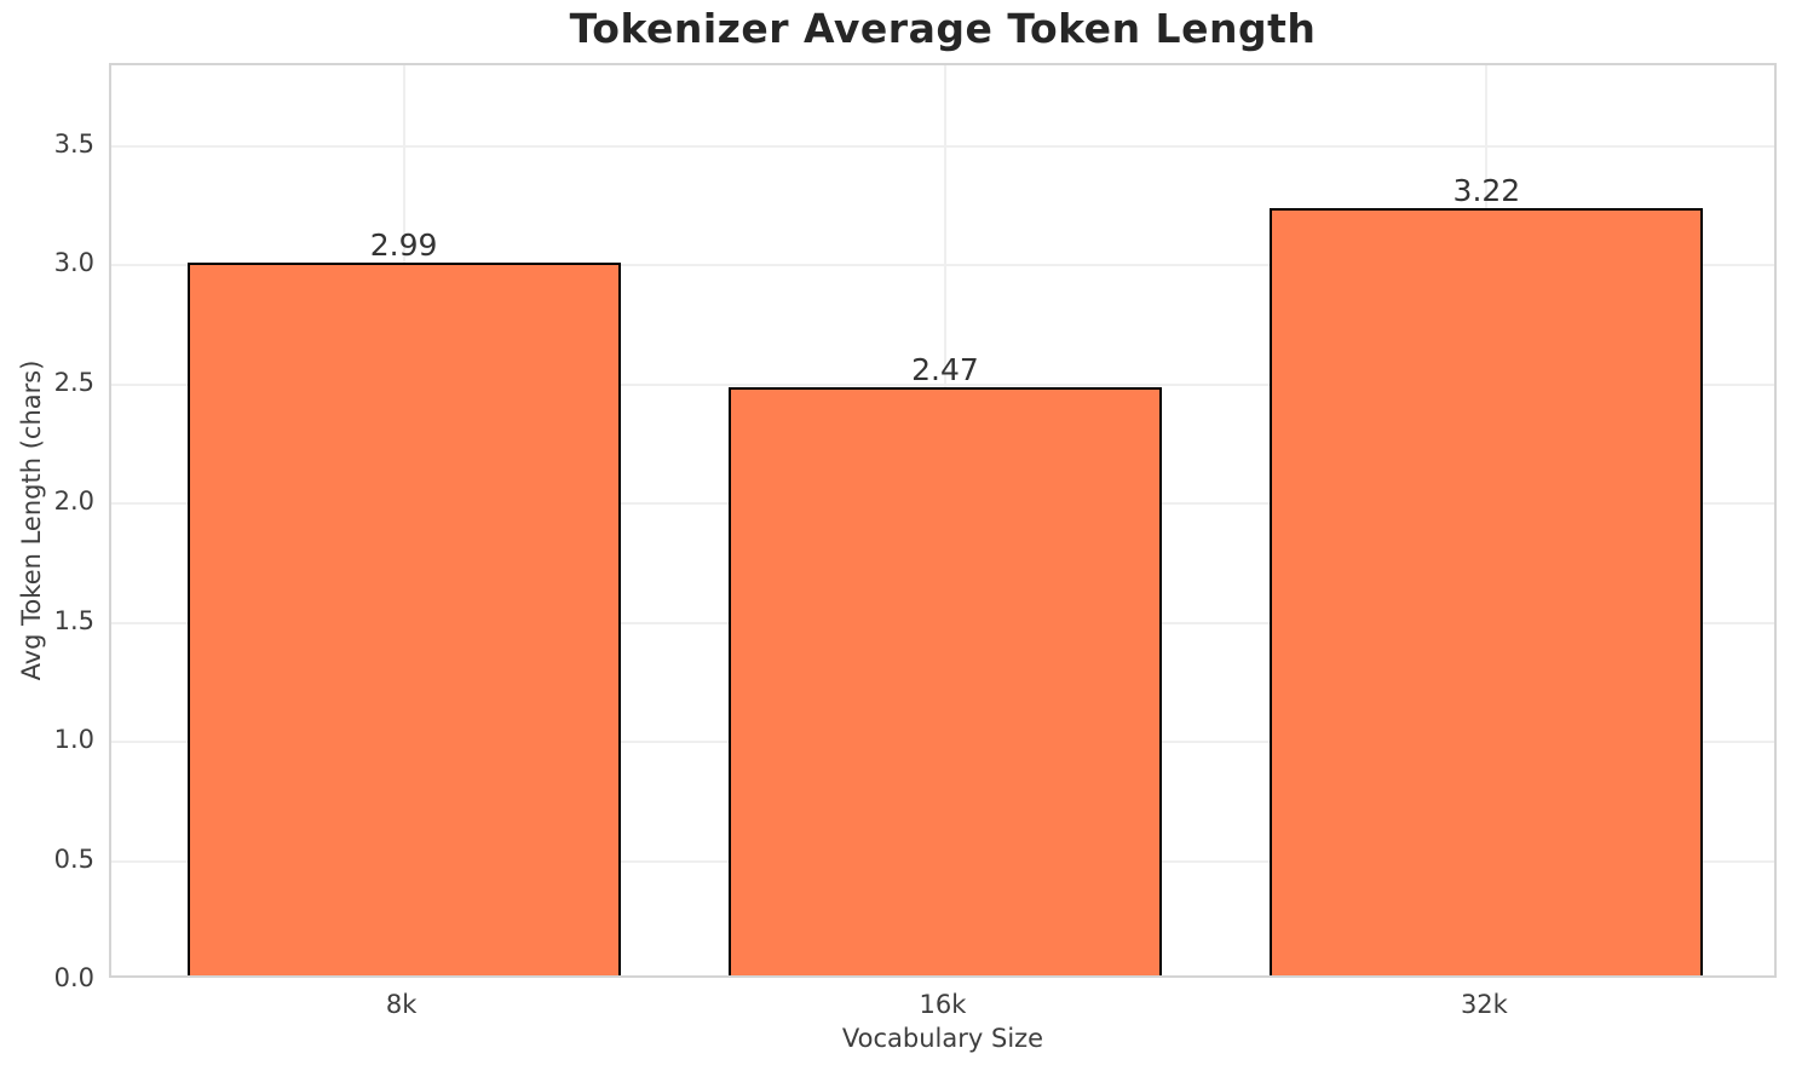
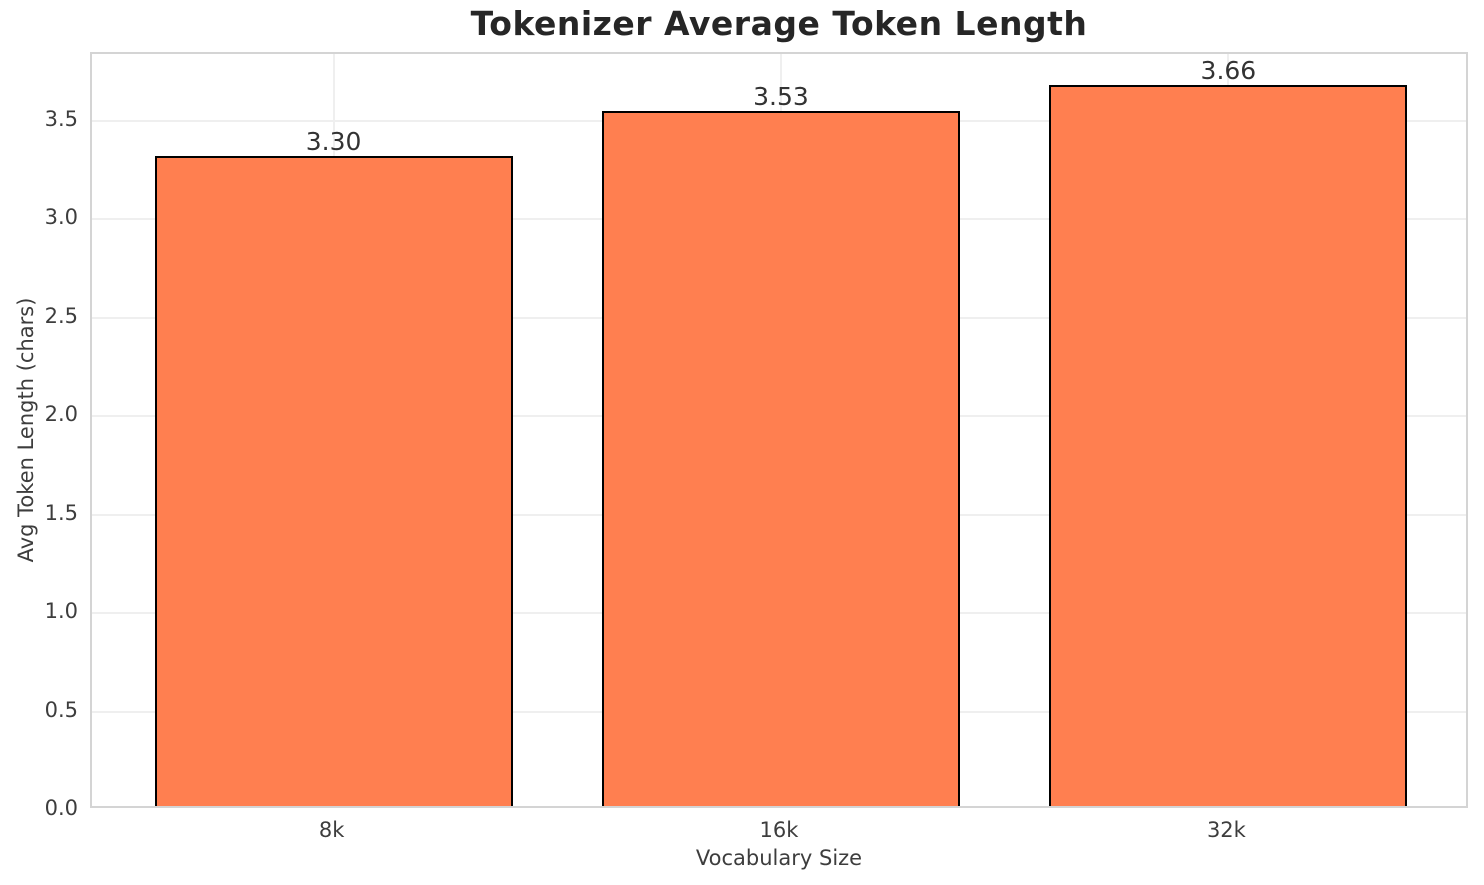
8k: 2.99 -> 3.30
16k: 2.47 -> 3.53
32k: 3.22 -> 3.66
